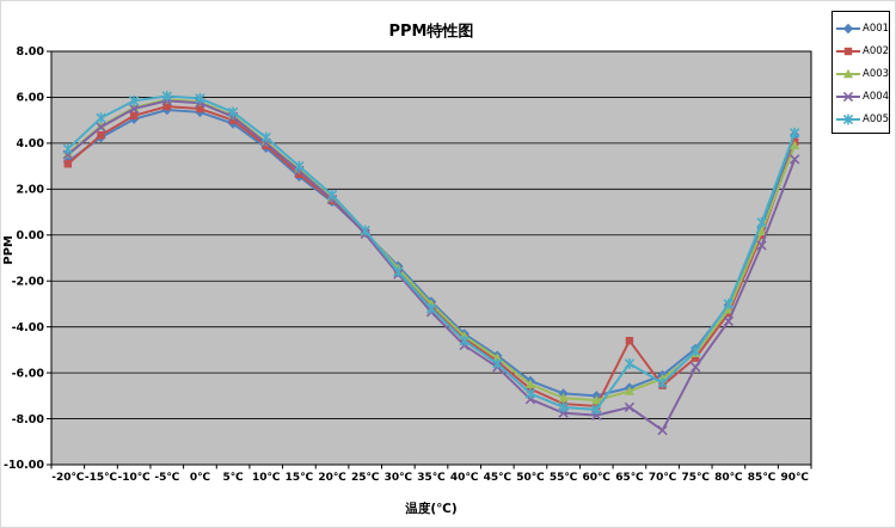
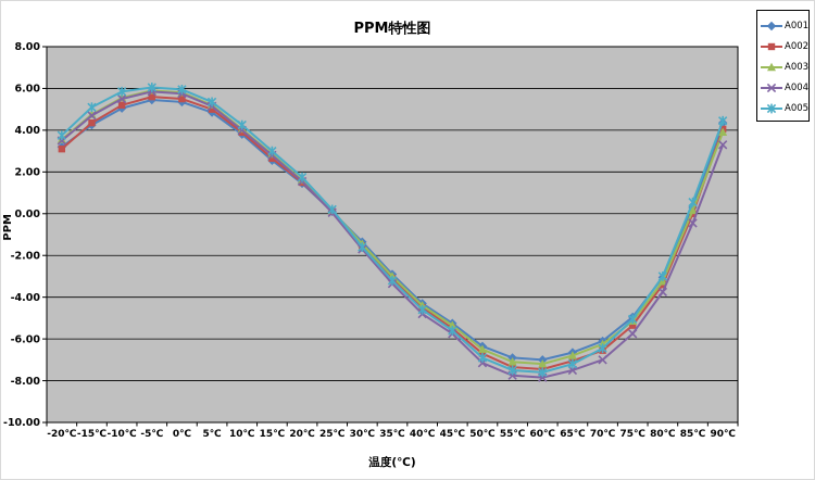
A002/65℃: -4.6 -> -7.0
A005/65℃: -5.6 -> -7.2
A004/70℃: -8.5 -> -7.0
